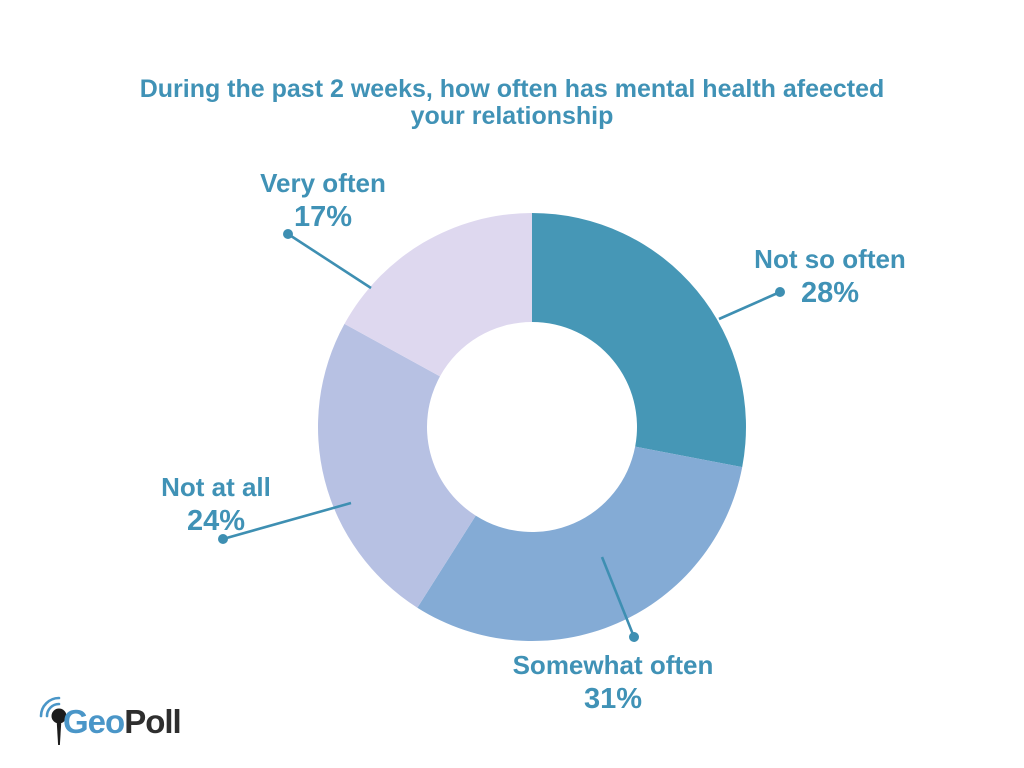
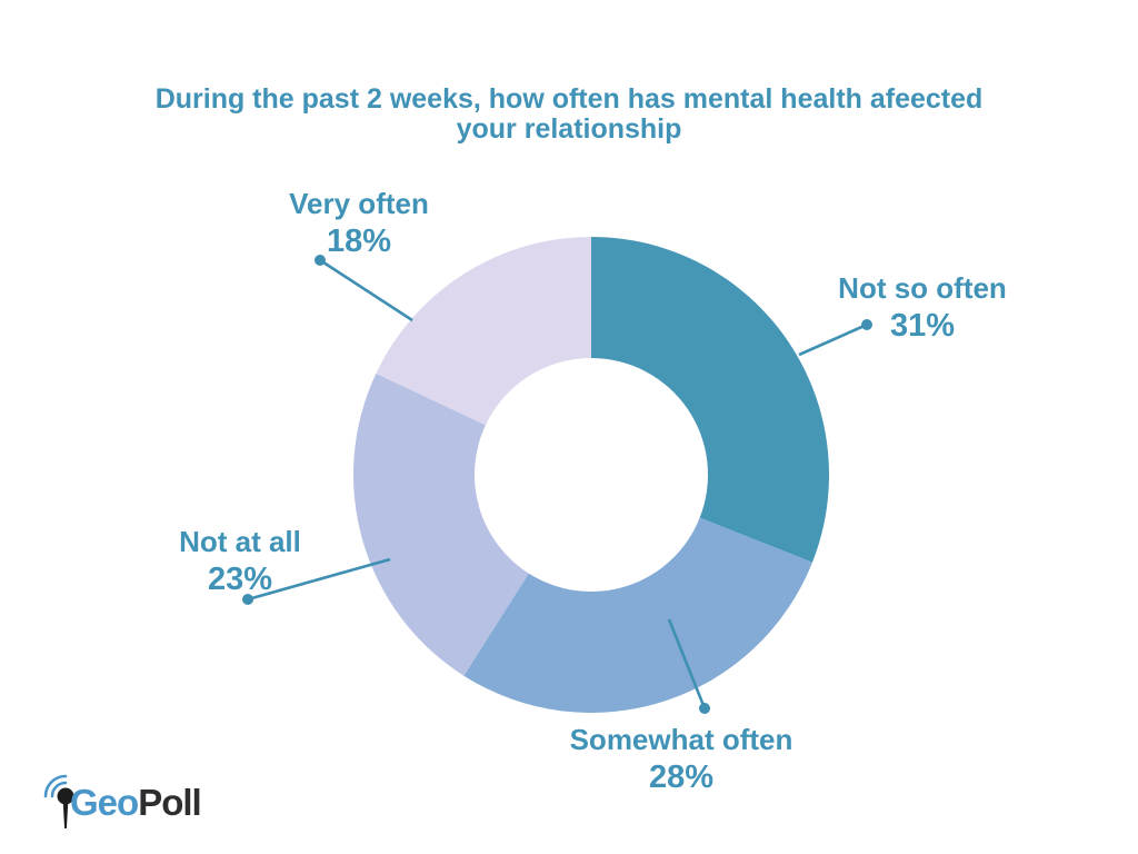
Not so often: 28% -> 31%
Somewhat often: 31% -> 28%
Not at all: 24% -> 23%
Very often: 17% -> 18%
